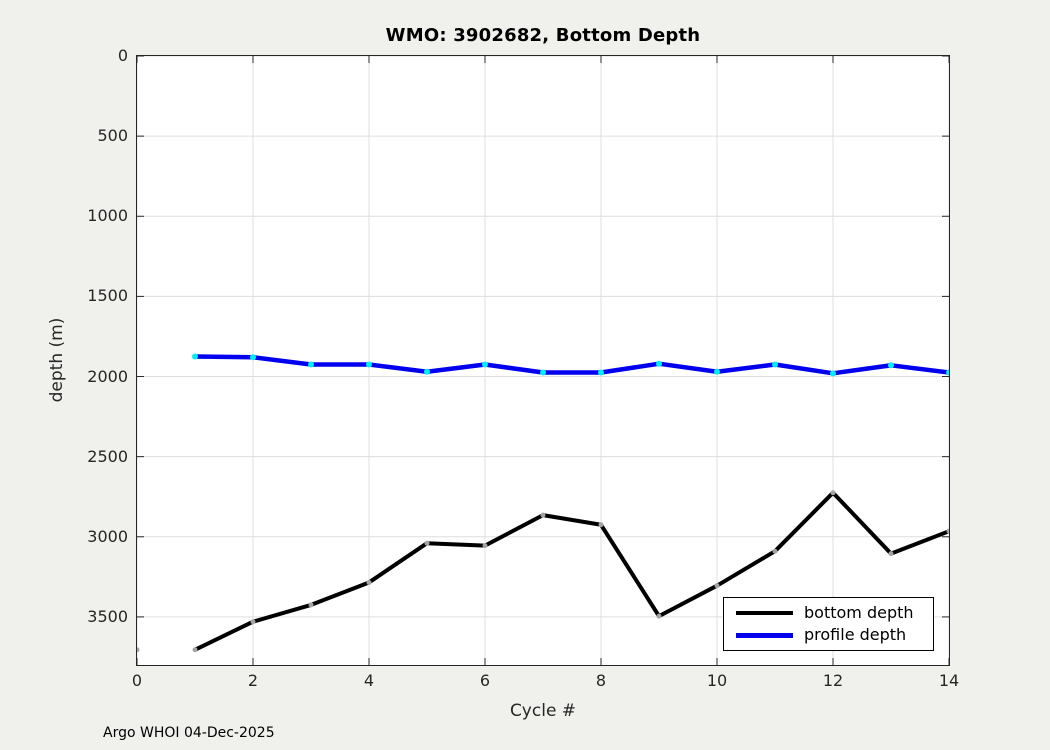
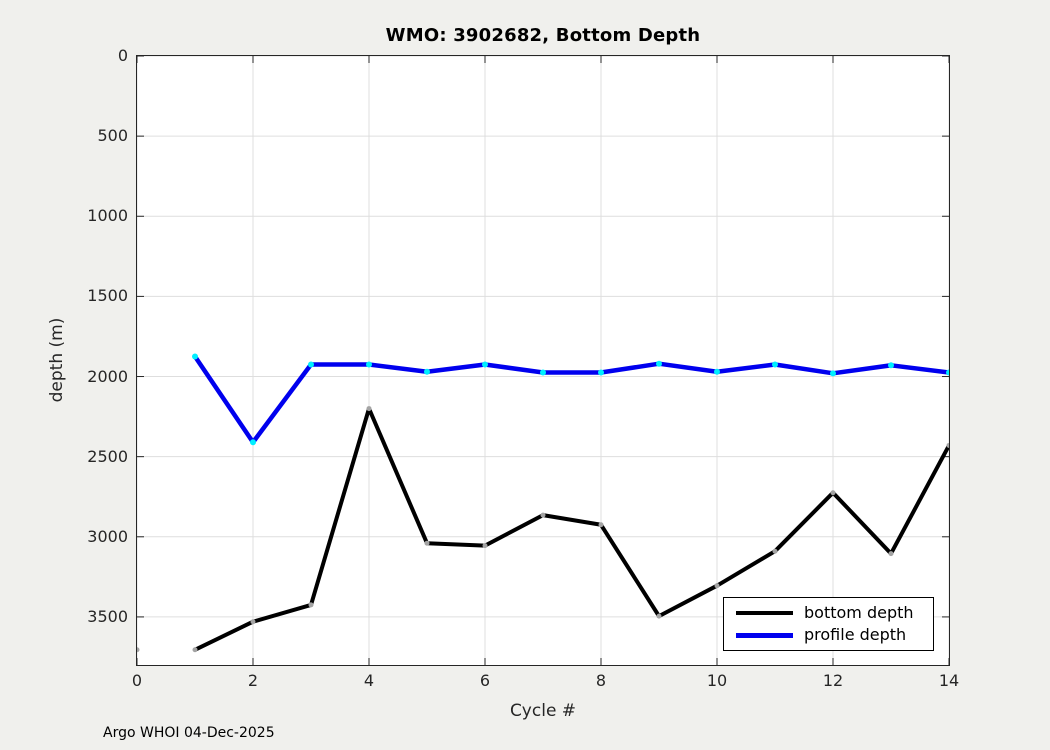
profile depth/2: 1880 -> 2410
bottom depth/4: 3280 -> 2200
bottom depth/14: 2960 -> 2430
